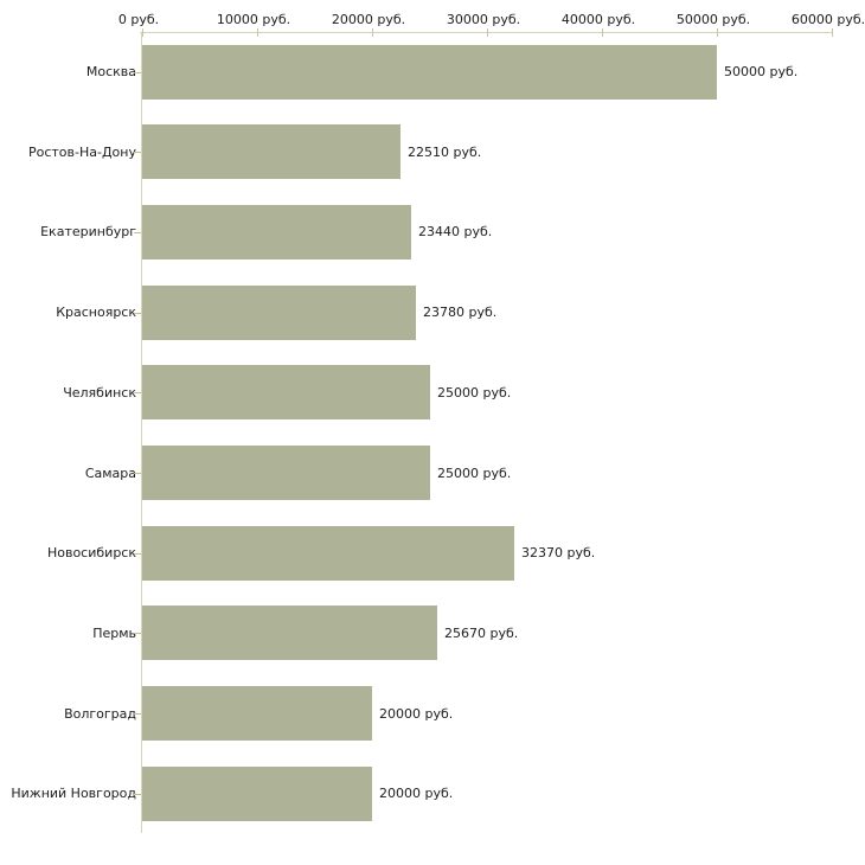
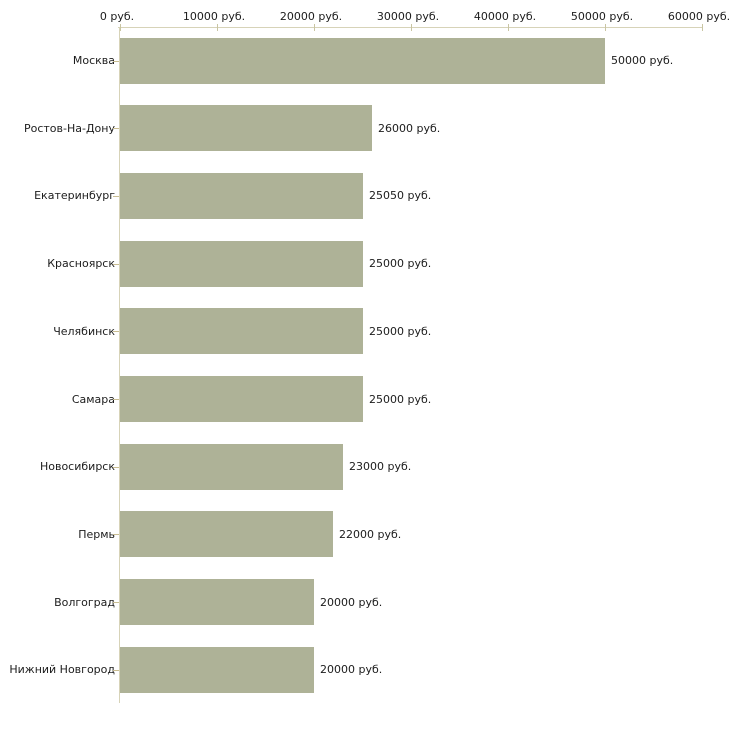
Ростов-На-Дону: 22510 -> 26000
Екатеринбург: 23440 -> 25050
Красноярск: 23780 -> 25000
Новосибирск: 32370 -> 23000
Пермь: 25670 -> 22000
